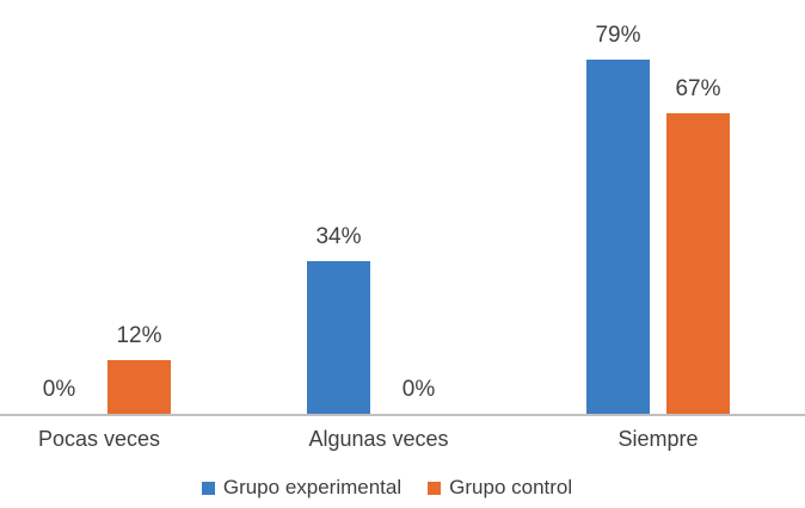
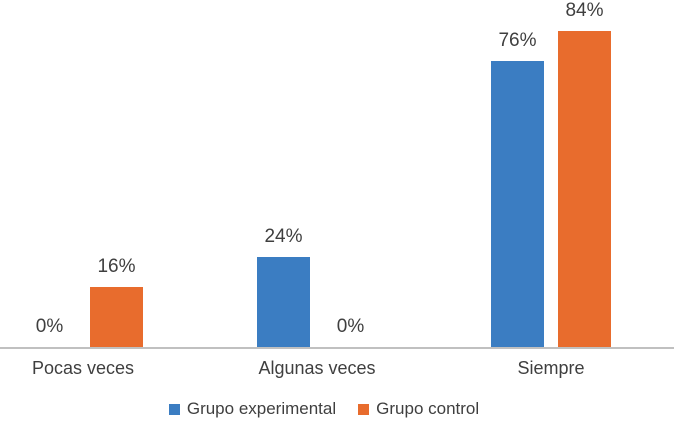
Grupo control/Pocas veces: 12% -> 16%
Grupo experimental/Algunas veces: 34% -> 24%
Grupo experimental/Siempre: 79% -> 76%
Grupo control/Siempre: 67% -> 84%
